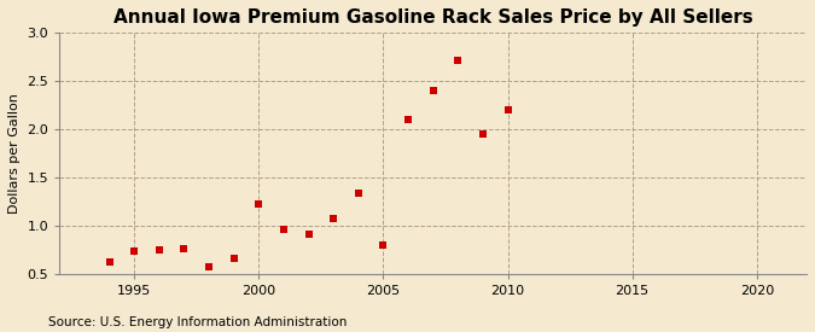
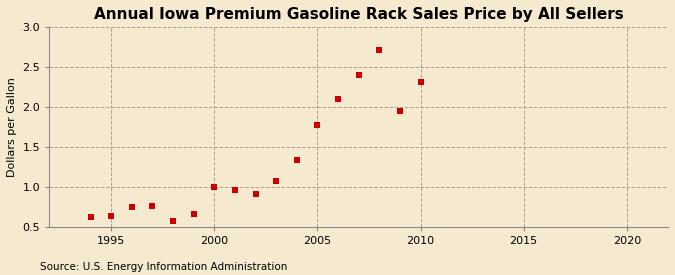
1995: 0.74 -> 0.64
2000: 1.22 -> 1.00
2005: 0.80 -> 1.78
2010: 2.20 -> 2.32
